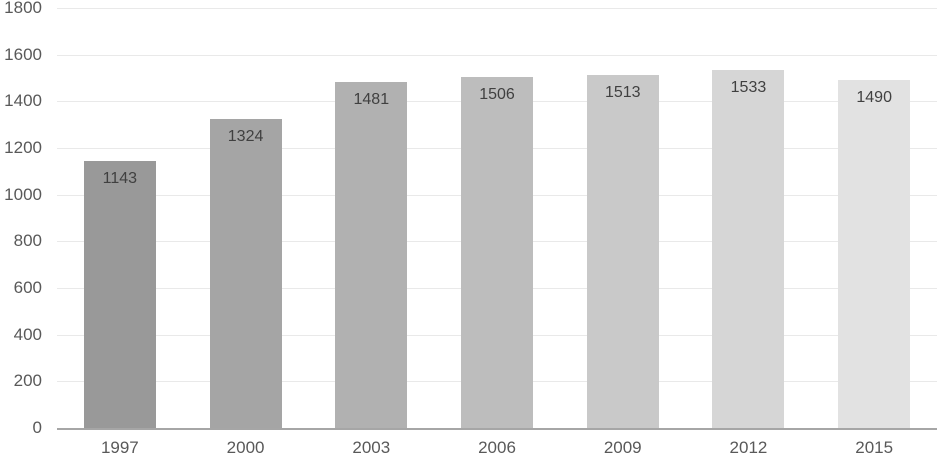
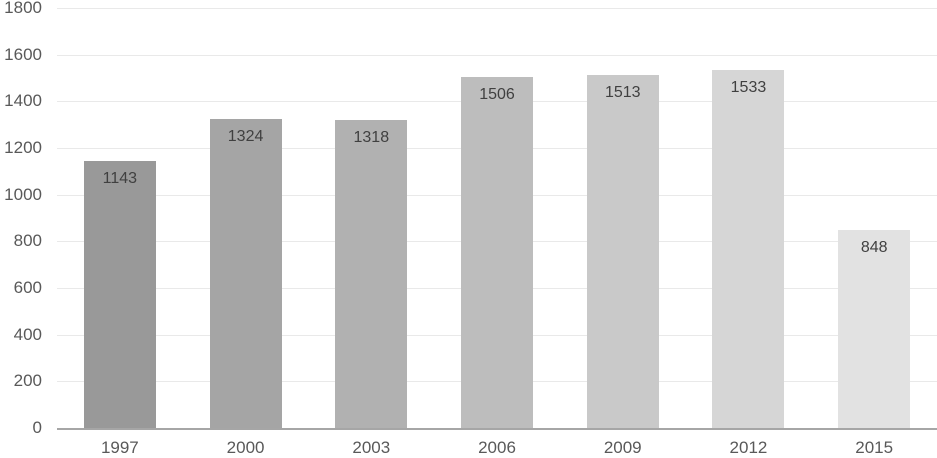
2003: 1481 -> 1318
2015: 1490 -> 848
